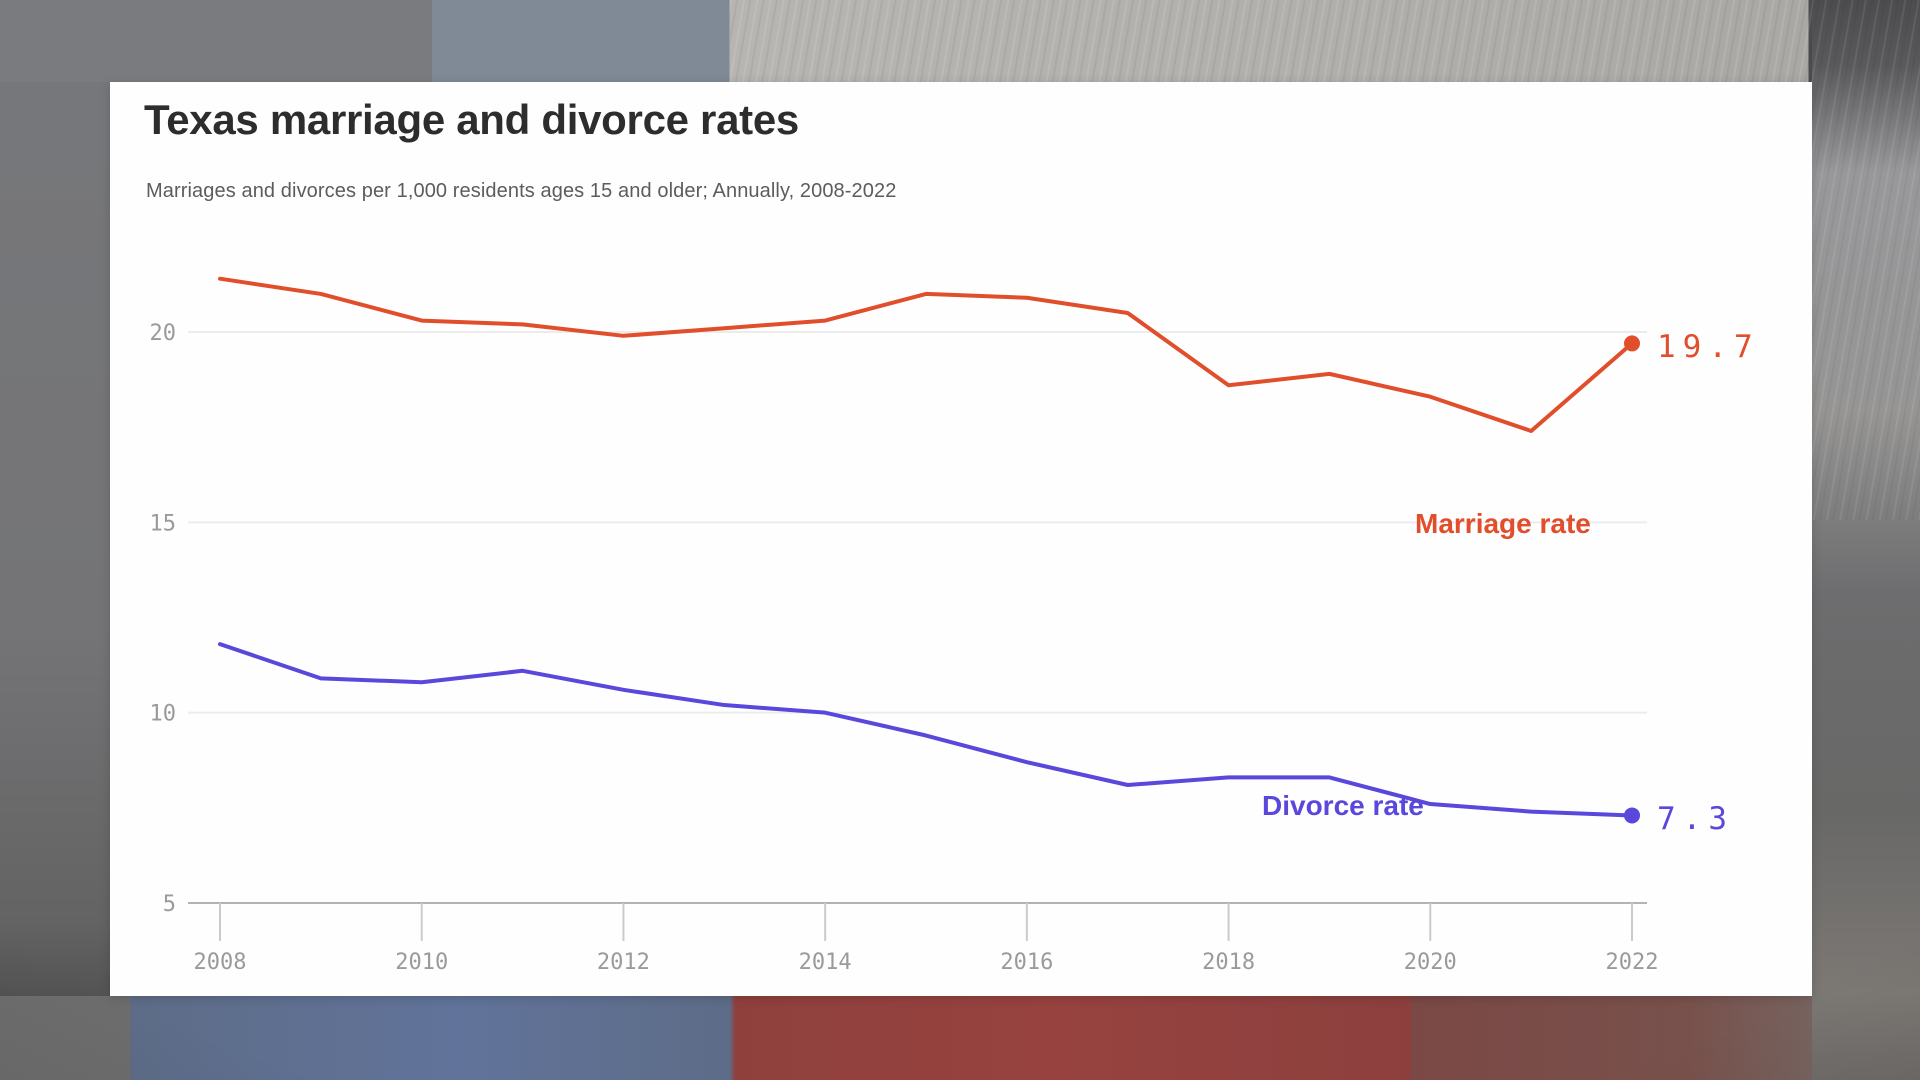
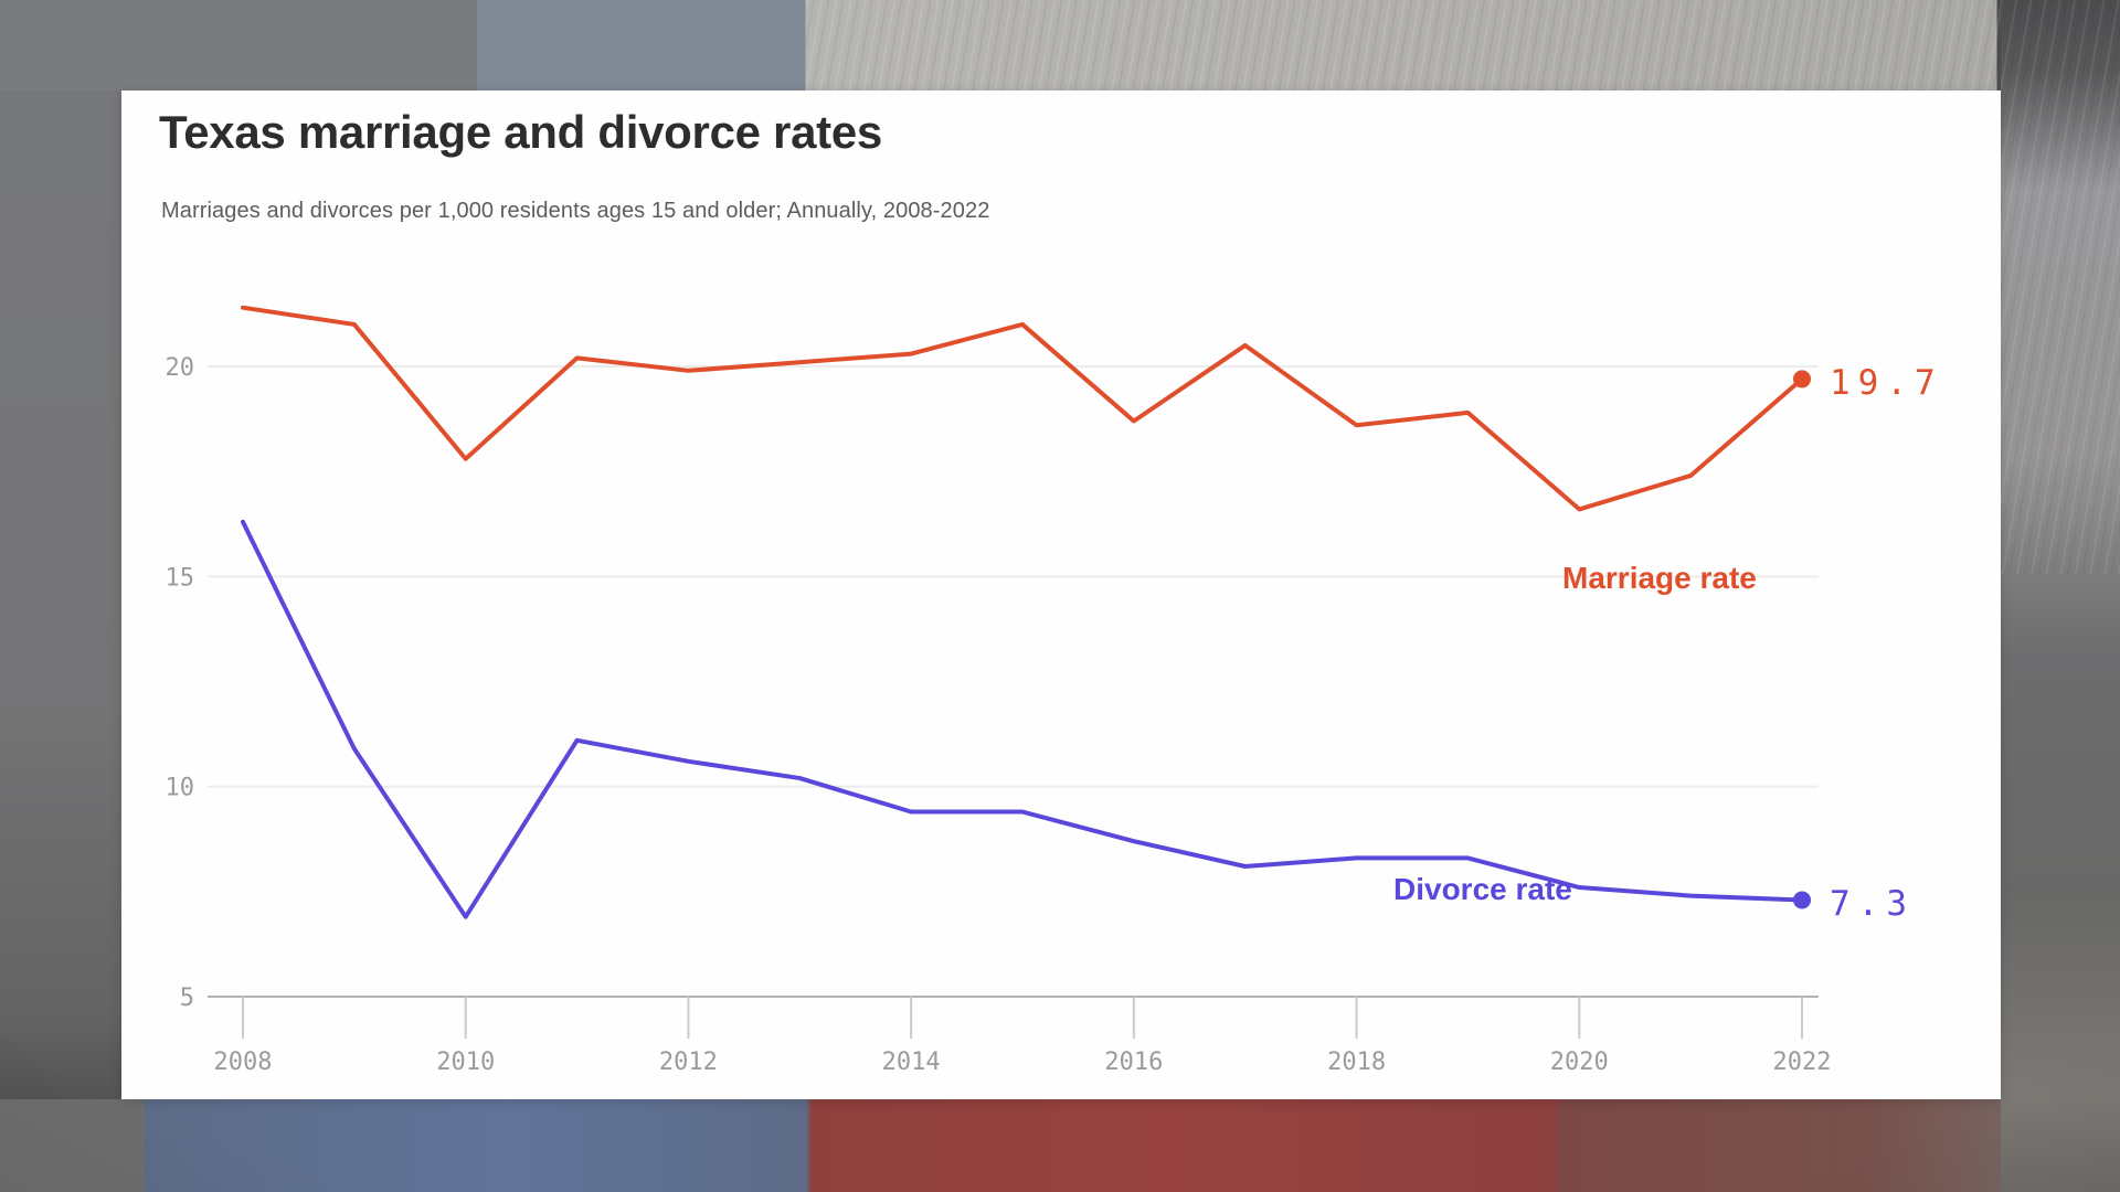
Divorce rate/2008: 11.8 -> 16.3
Marriage rate/2010: 20.3 -> 17.8
Divorce rate/2010: 10.8 -> 6.9
Divorce rate/2014: 10.0 -> 9.4
Marriage rate/2016: 20.9 -> 18.7
Marriage rate/2020: 18.3 -> 16.6
